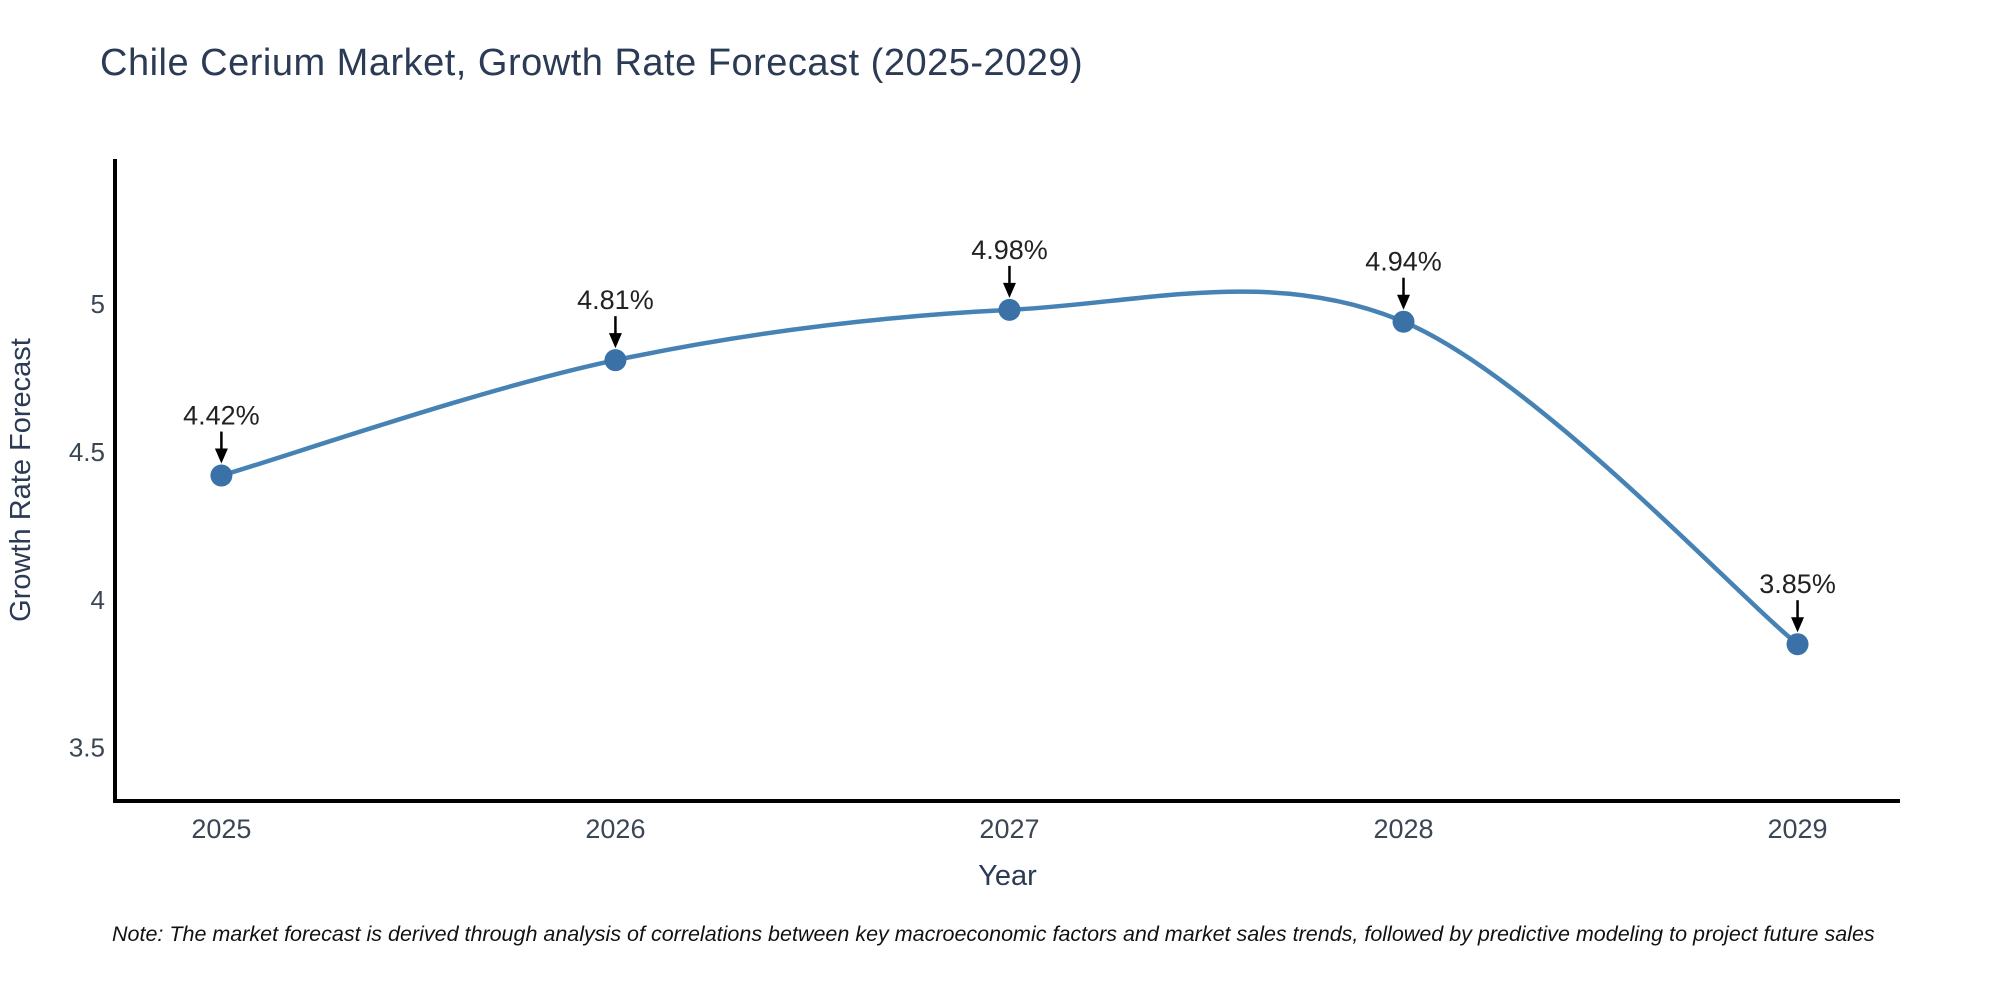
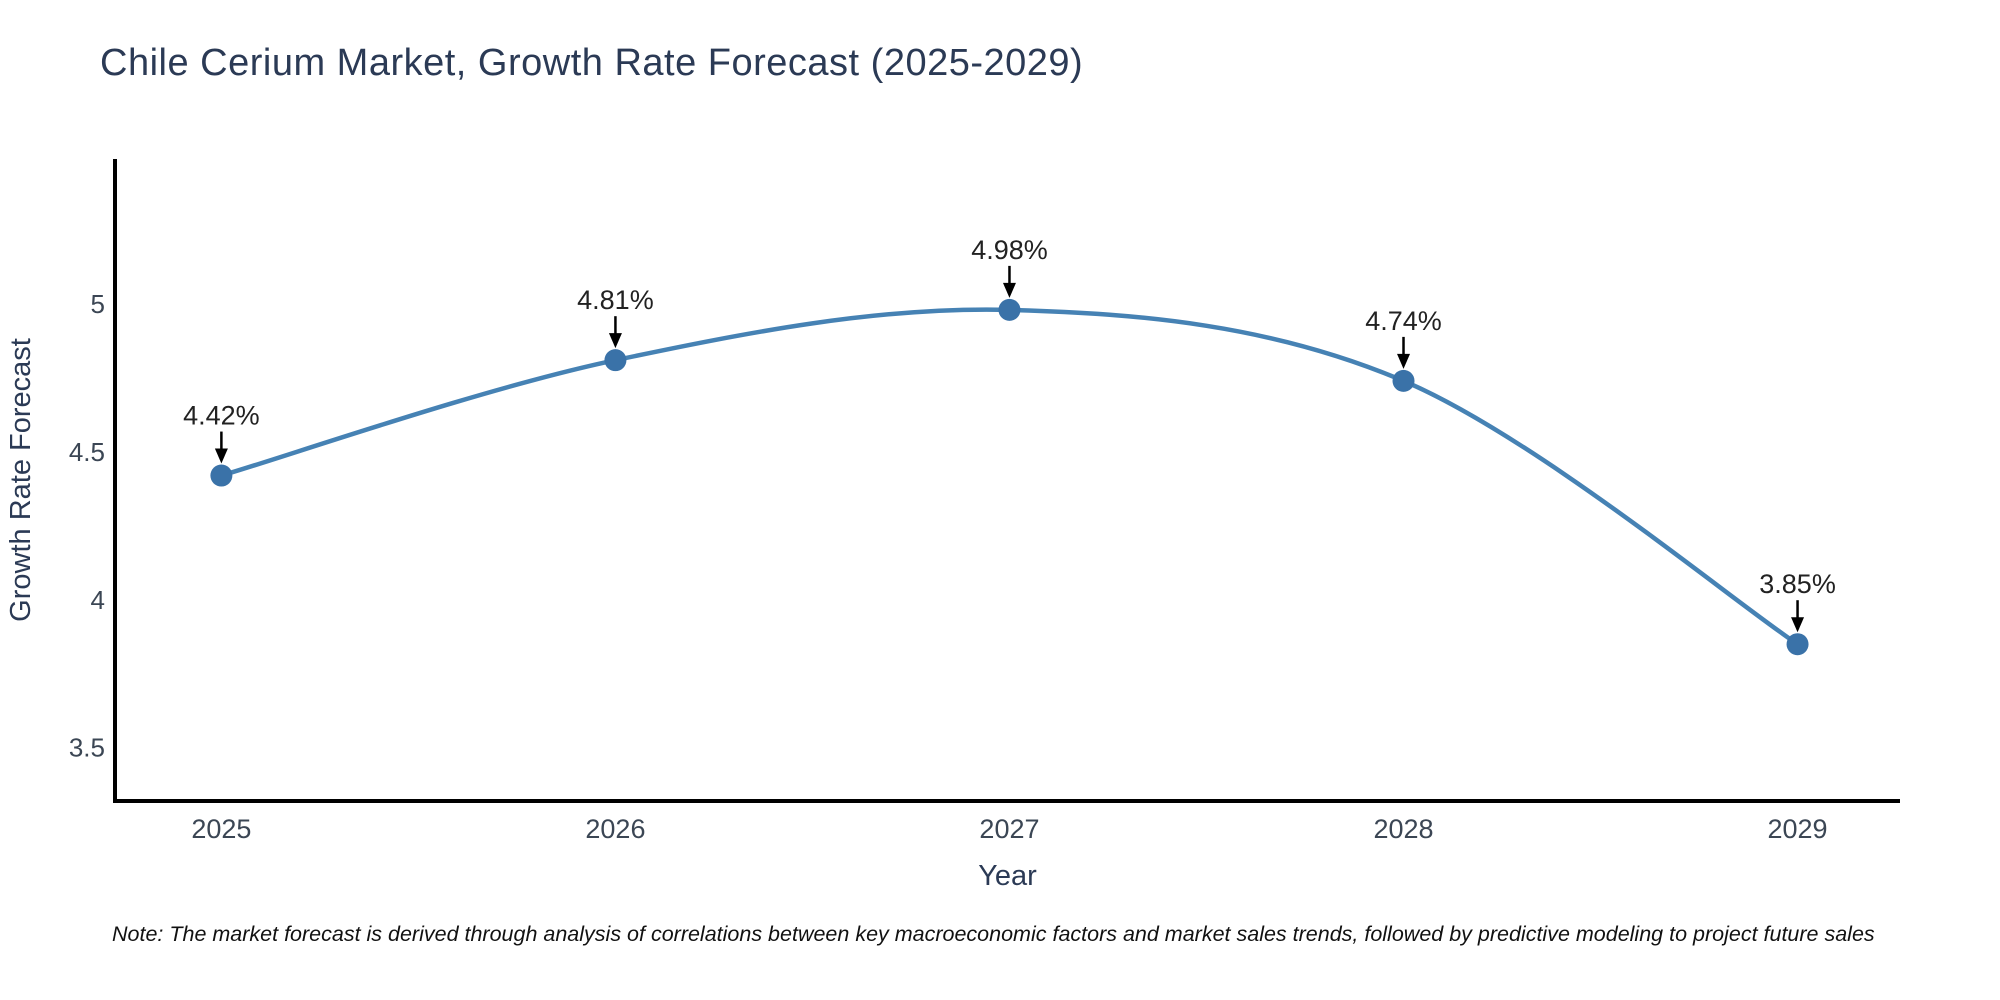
2028: 4.94% -> 4.74%
